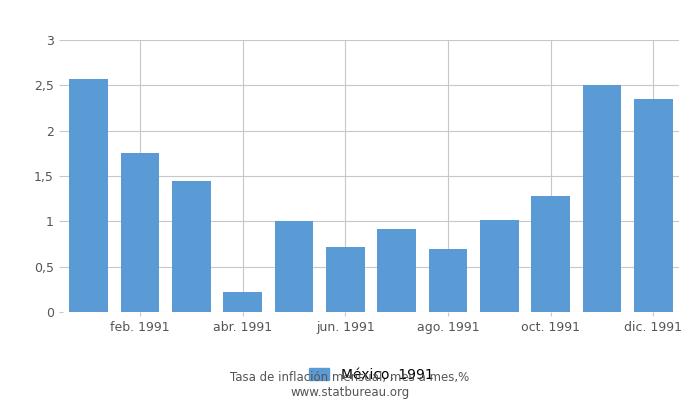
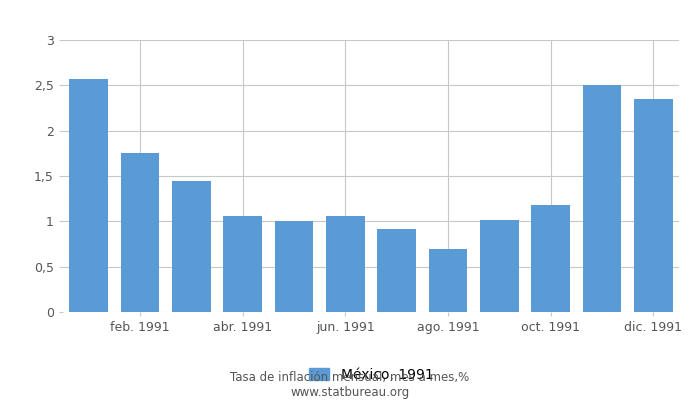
abr. 1991: 0,22 -> 1,06
jun. 1991: 0,72 -> 1,06
oct. 1991: 1,28 -> 1,18
